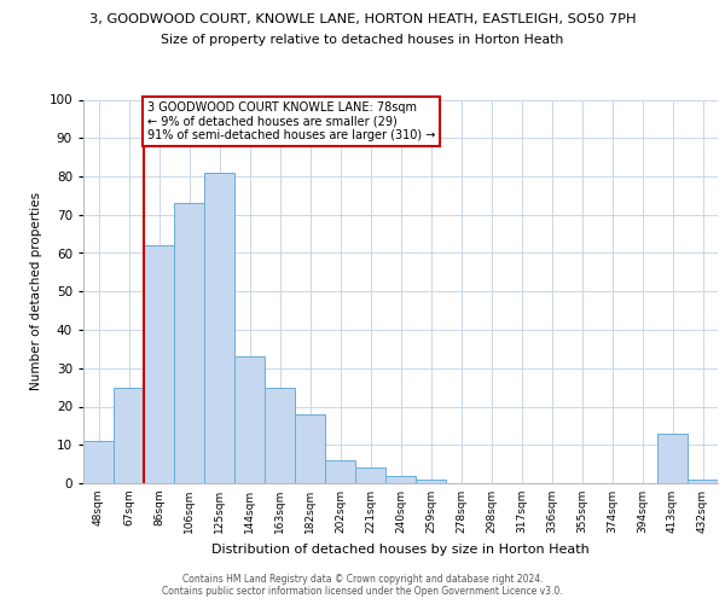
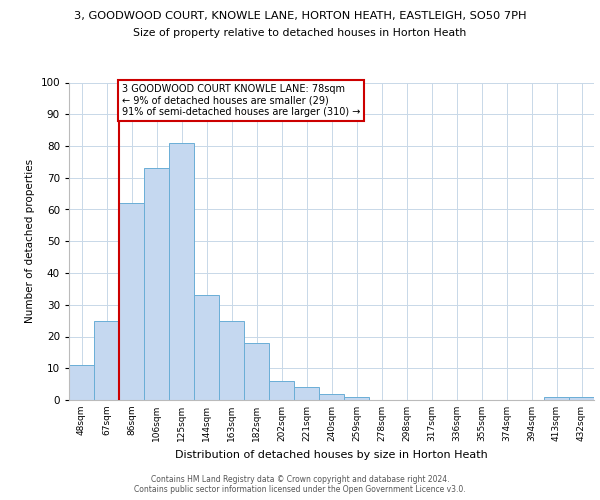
413sqm: 13 -> 1
